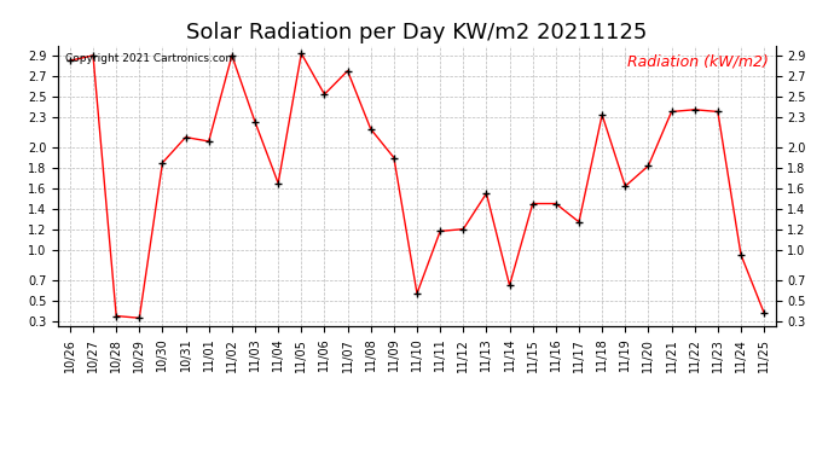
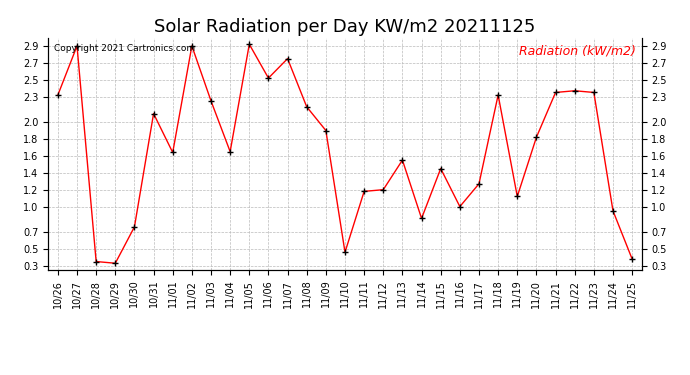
10/26: 2.85 -> 2.32
10/30: 1.85 -> 0.76
11/01: 2.06 -> 1.64
11/10: 0.57 -> 0.46
11/14: 0.65 -> 0.86
11/16: 1.45 -> 1.00
11/19: 1.62 -> 1.12
